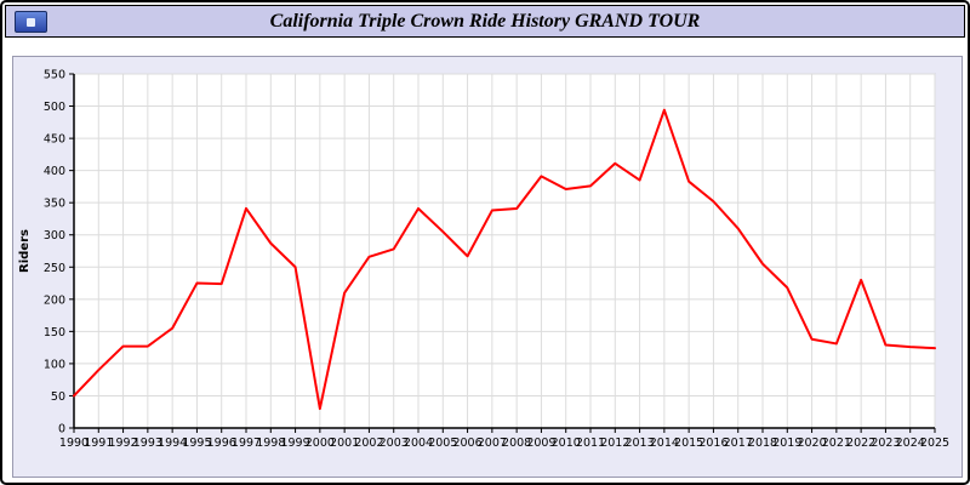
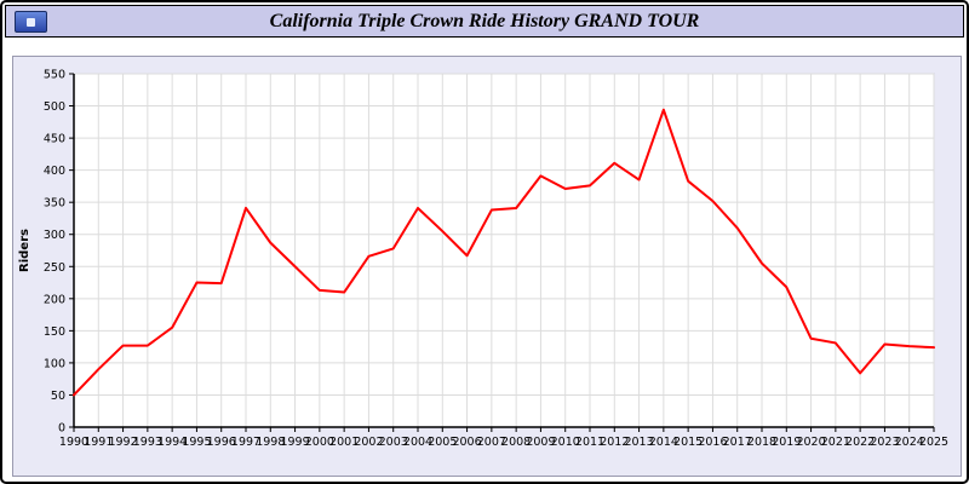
2000: 30 -> 210
2022: 230 -> 80
